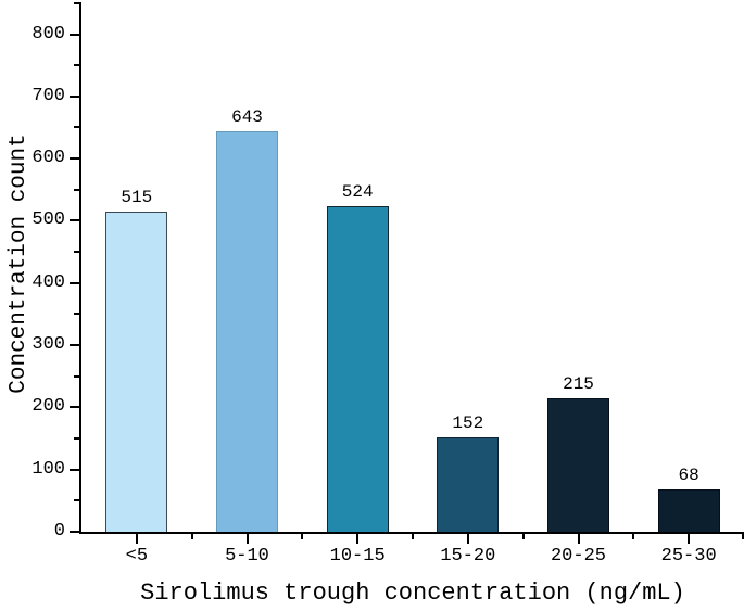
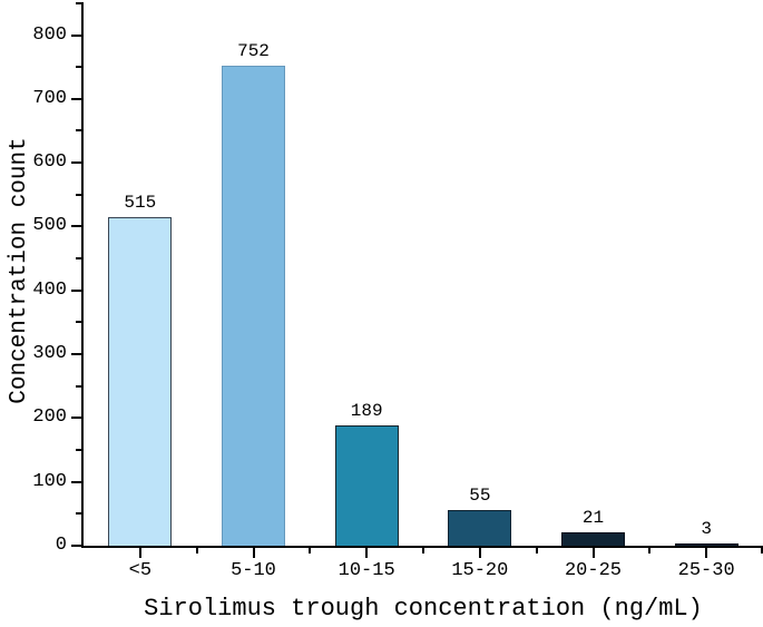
5-10: 643 -> 752
10-15: 524 -> 189
15-20: 152 -> 55
20-25: 215 -> 21
25-30: 68 -> 3
